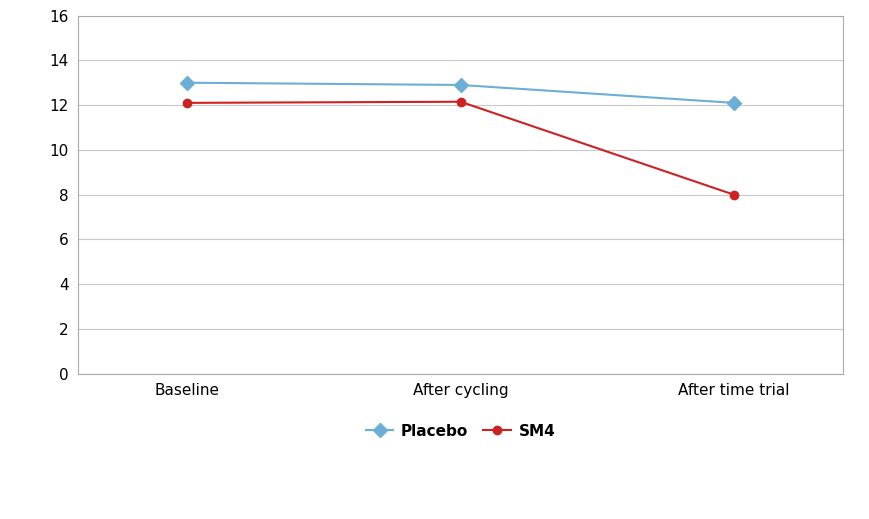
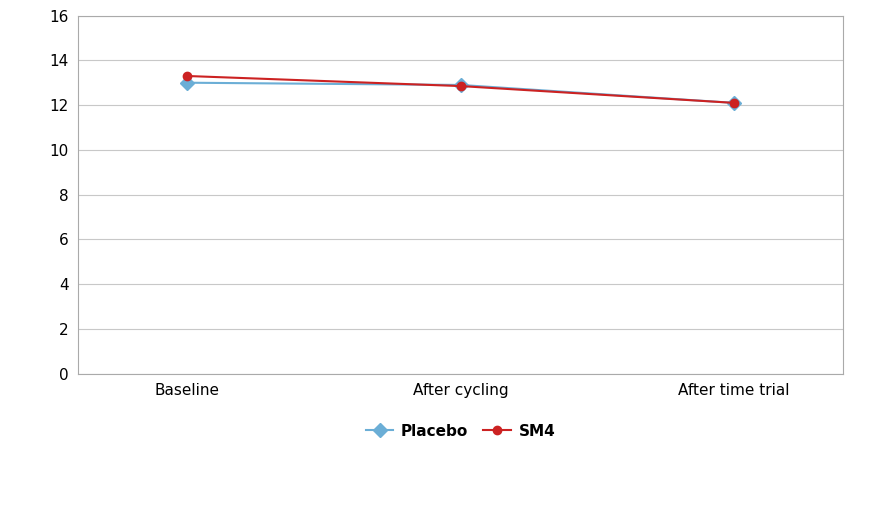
SM4/Baseline: 12.10 -> 13.30
SM4/After cycling: 12.15 -> 12.85
SM4/After time trial: 8.00 -> 12.10
